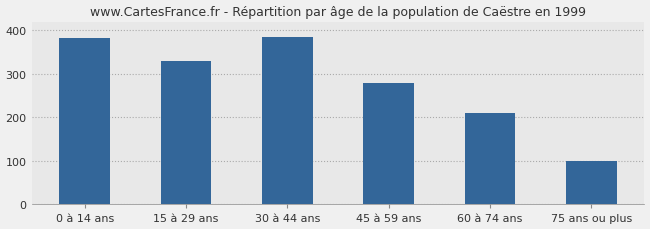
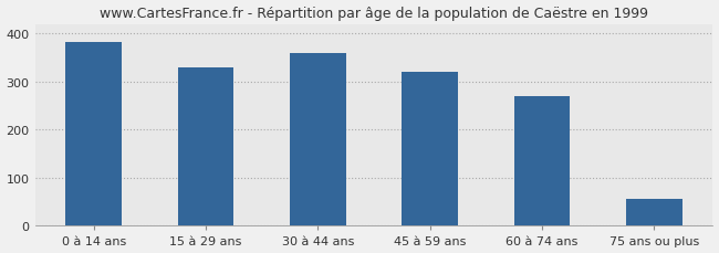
30 à 44 ans: 385 -> 360
45 à 59 ans: 278 -> 320
60 à 74 ans: 211 -> 270
75 ans ou plus: 99 -> 55
